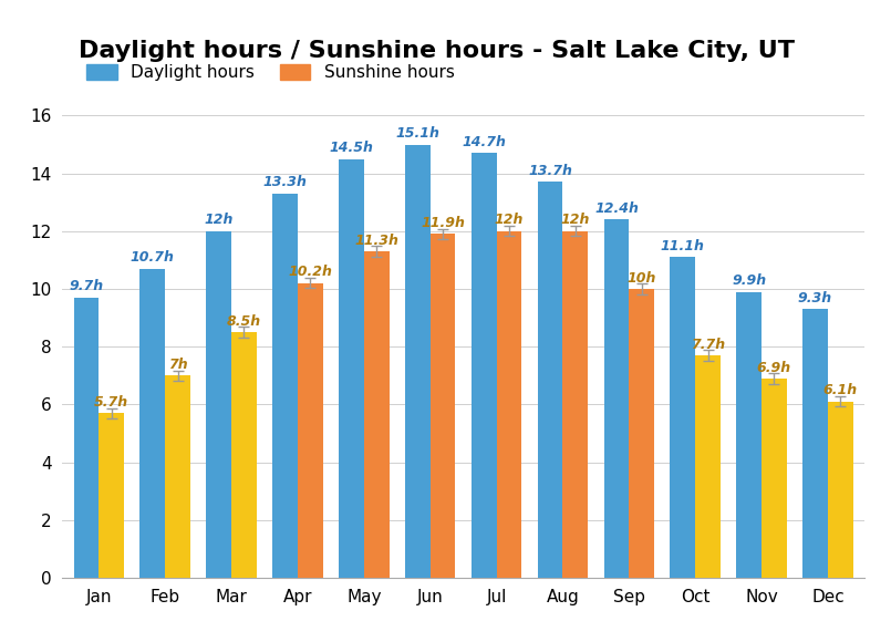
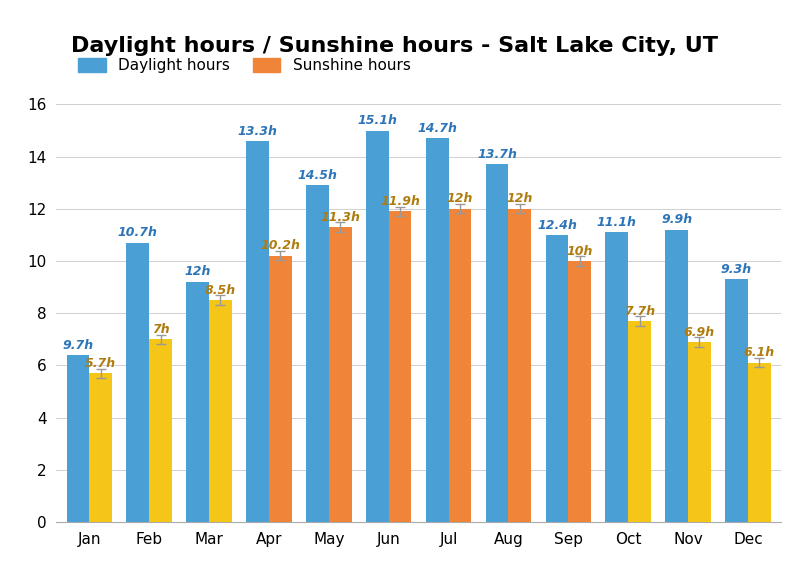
Daylight hours/Jan: 9.7 -> 6.4
Daylight hours/Mar: 12.0 -> 9.2
Daylight hours/Apr: 13.3 -> 14.6
Daylight hours/May: 14.5 -> 12.9
Daylight hours/Sep: 12.4 -> 11.0
Daylight hours/Nov: 9.9 -> 11.2
